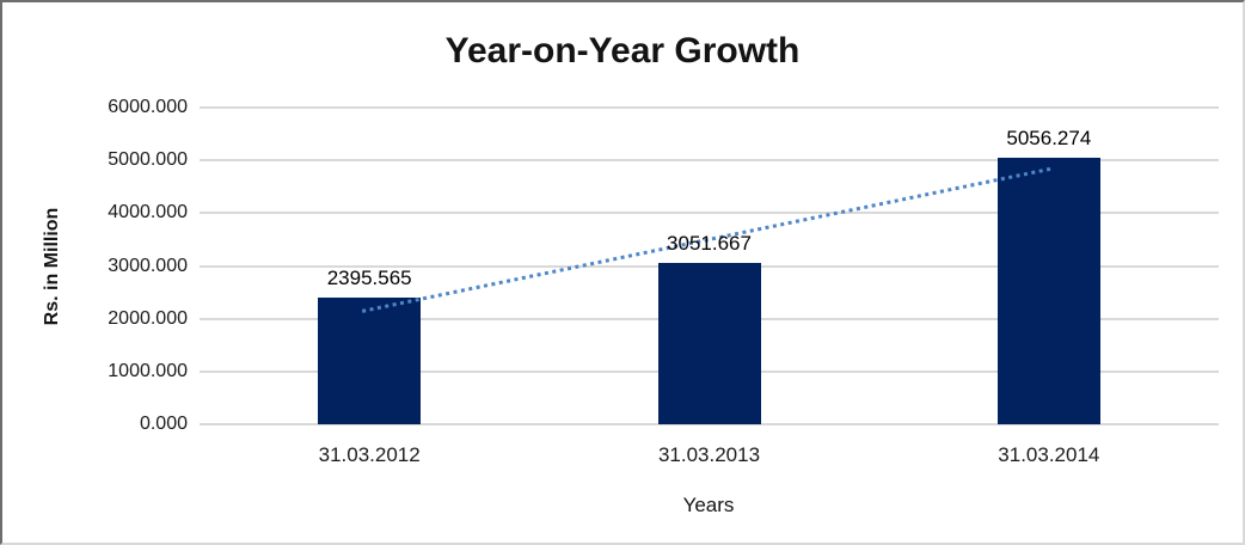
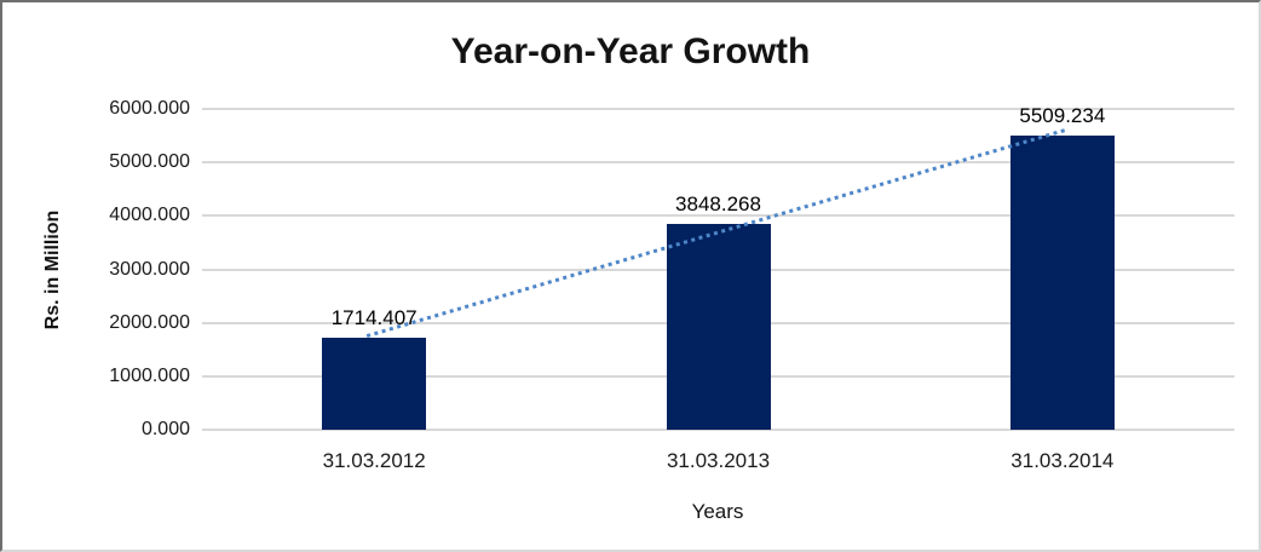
31.03.2012: 2395.565 -> 1714.407
31.03.2013: 3051.667 -> 3848.268
31.03.2014: 5056.274 -> 5509.234
